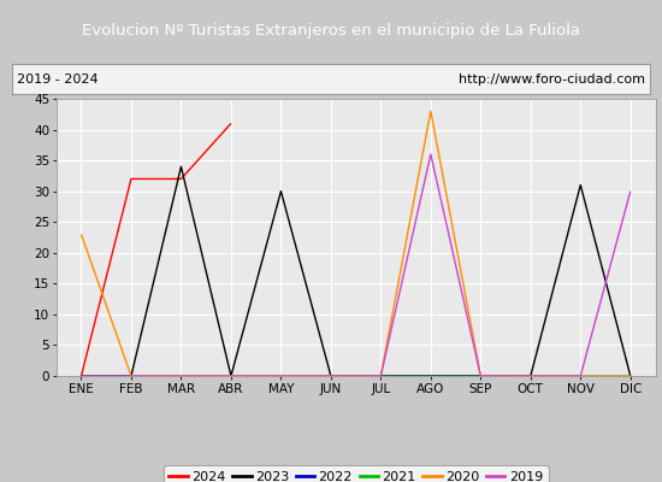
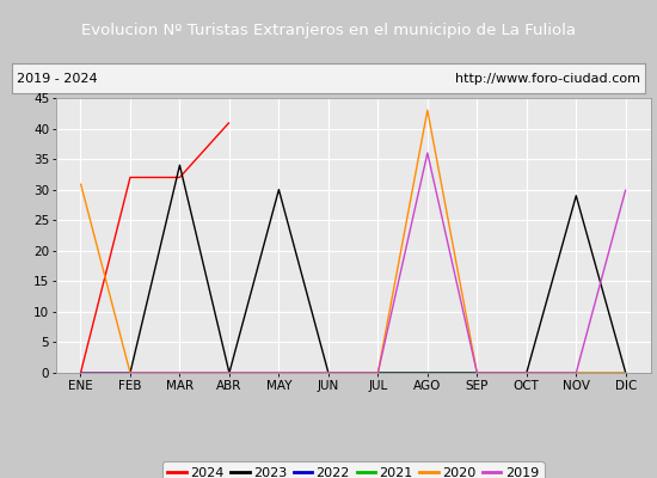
2020/ENE: 23 -> 31
2023/NOV: 31 -> 29
